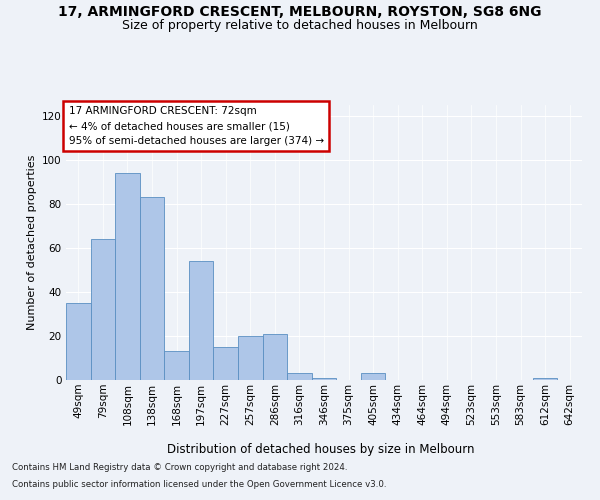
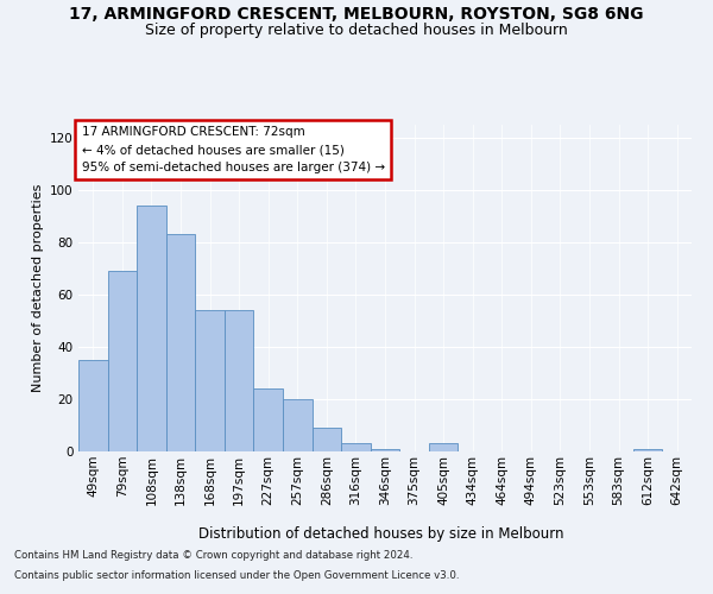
79sqm: 64 -> 69
168sqm: 13 -> 54
227sqm: 15 -> 24
286sqm: 21 -> 9
